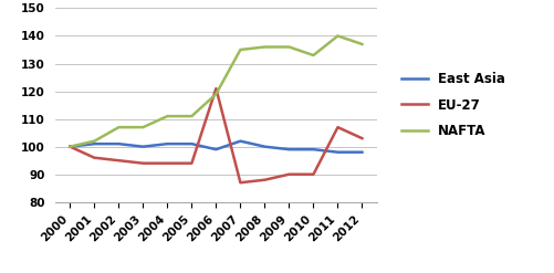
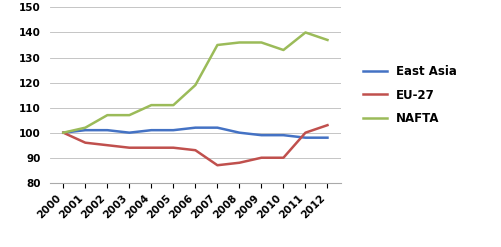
East Asia/2006: 99 -> 102
EU-27/2006: 121 -> 93
EU-27/2011: 107 -> 100
